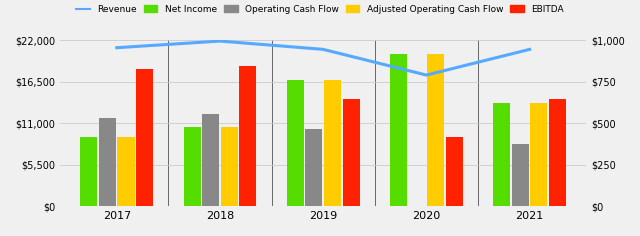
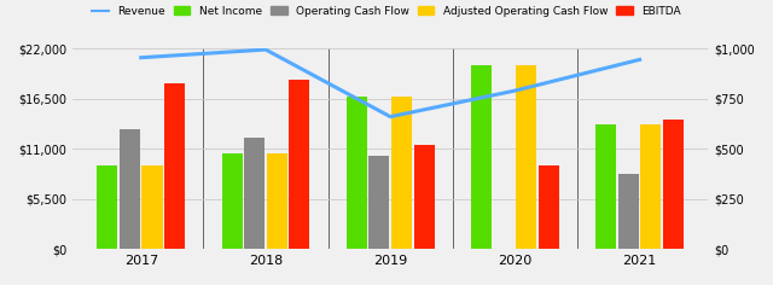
Operating Cash Flow/2017: $11,700 -> $13,200
Revenue/2019: $940 -> $660
EBITDA/2019: $14,200 -> $11,400
